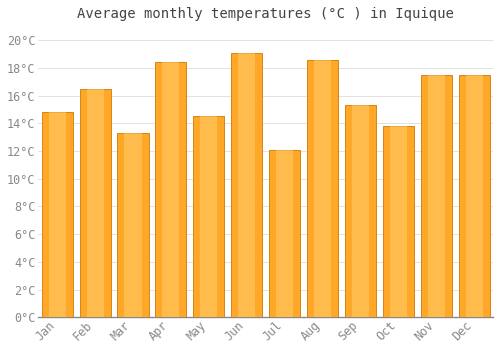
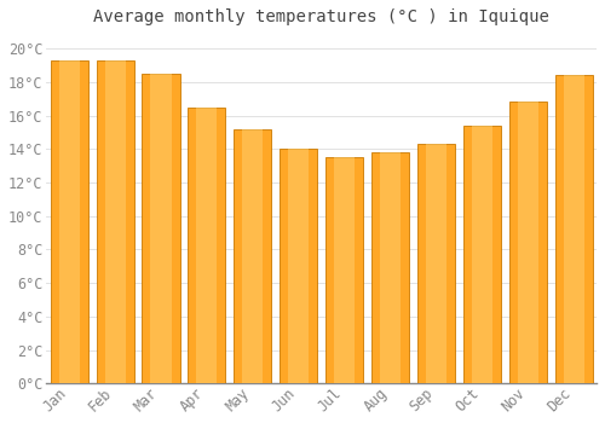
Jan: 14.8°C -> 19.3°C
Feb: 16.5°C -> 19.3°C
Mar: 13.3°C -> 18.5°C
Apr: 18.4°C -> 16.5°C
May: 14.5°C -> 15.2°C
Jun: 19.1°C -> 14.0°C
Jul: 12.1°C -> 13.5°C
Aug: 18.6°C -> 13.8°C
Sep: 15.3°C -> 14.3°C
Oct: 13.8°C -> 15.4°C
Nov: 17.5°C -> 16.8°C
Dec: 17.5°C -> 18.4°C
